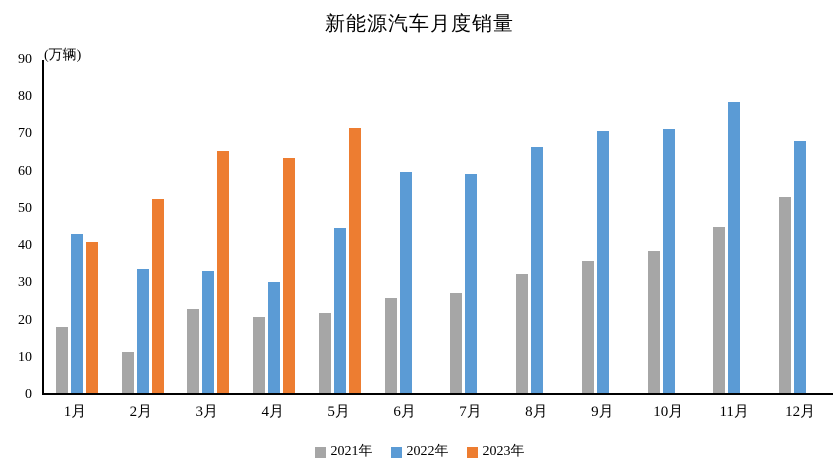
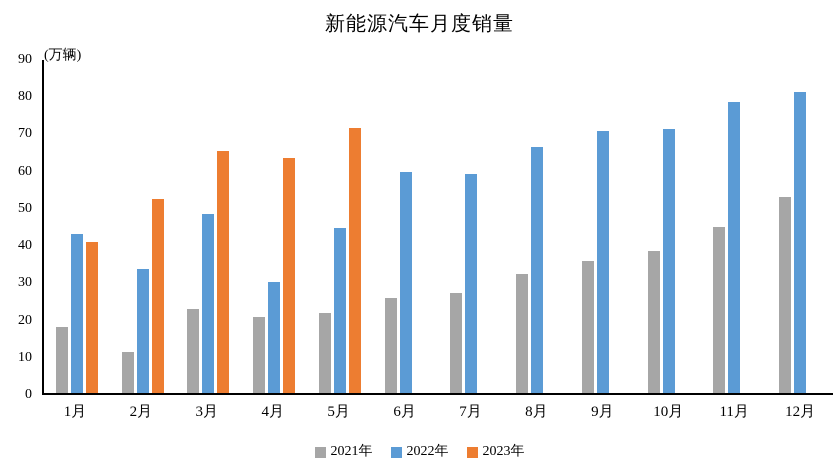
2022年/3月: 33 -> 48
2022年/12月: 68 -> 81
